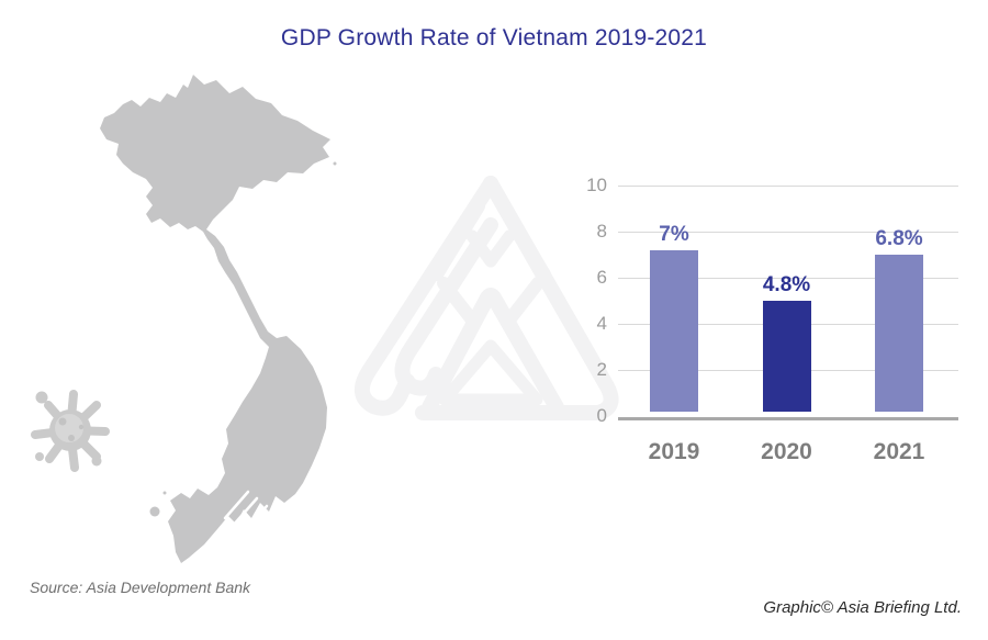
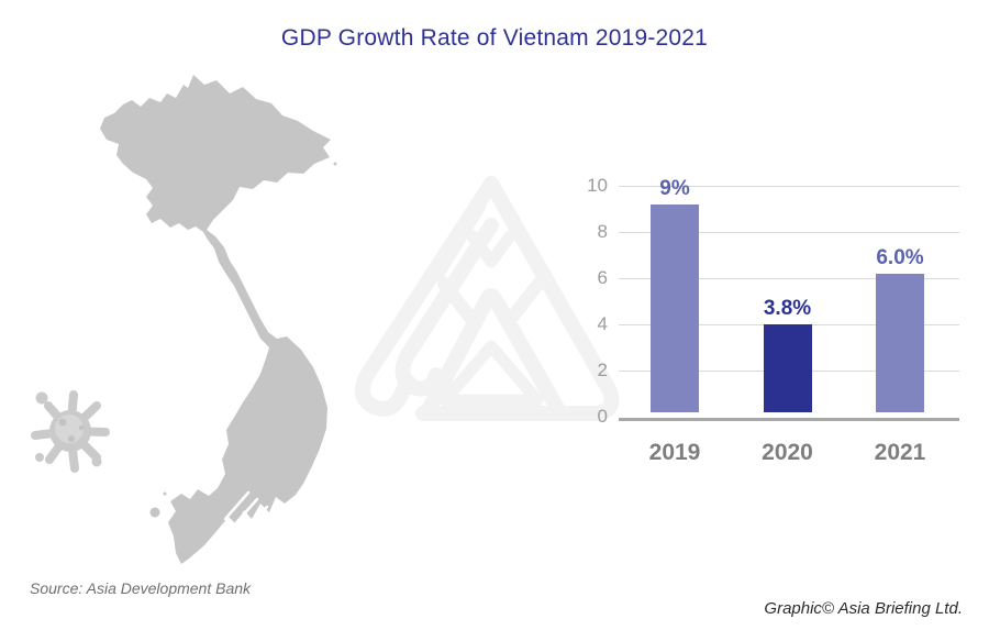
2019: 7% -> 9%
2020: 4.8% -> 3.8%
2021: 6.8% -> 6.0%
